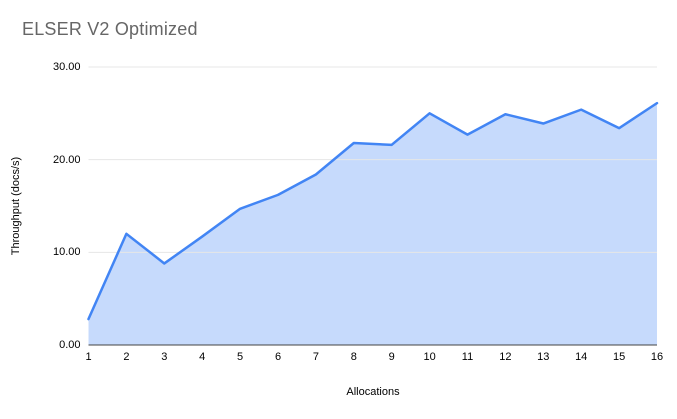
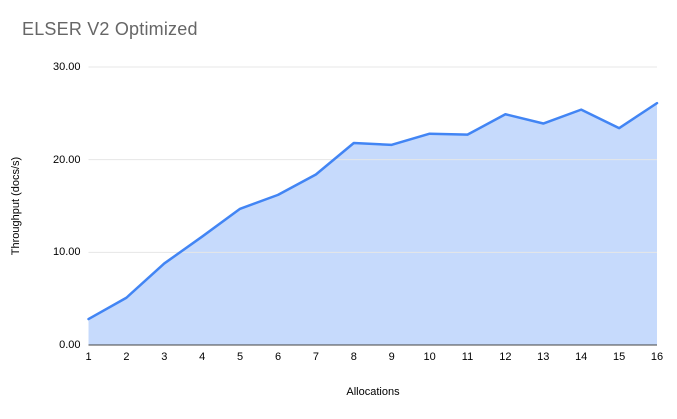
2: 12 -> 5
10: 25 -> 23
